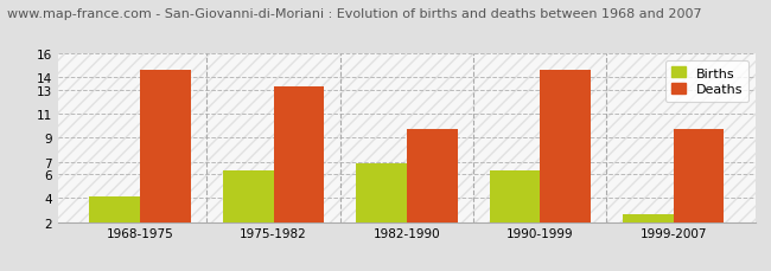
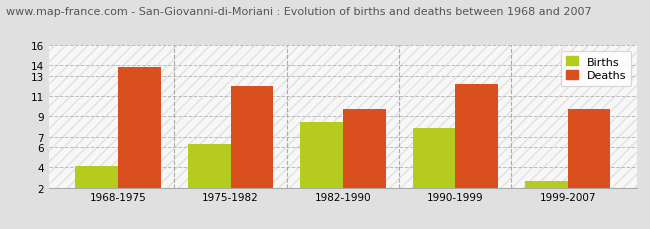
Deaths/1968-1975: 14.6 -> 13.8
Deaths/1975-1982: 13.3 -> 12.0
Births/1982-1990: 6.9 -> 8.4
Births/1990-1999: 6.3 -> 7.9
Deaths/1990-1999: 14.6 -> 12.2
